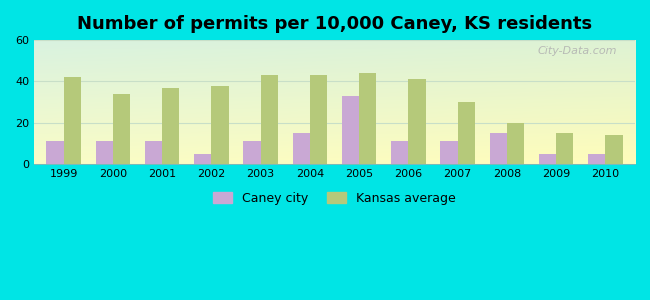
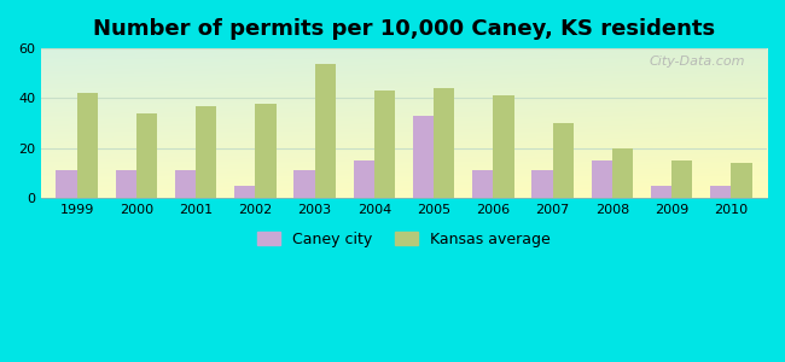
Kansas average/2003: 43 -> 54
